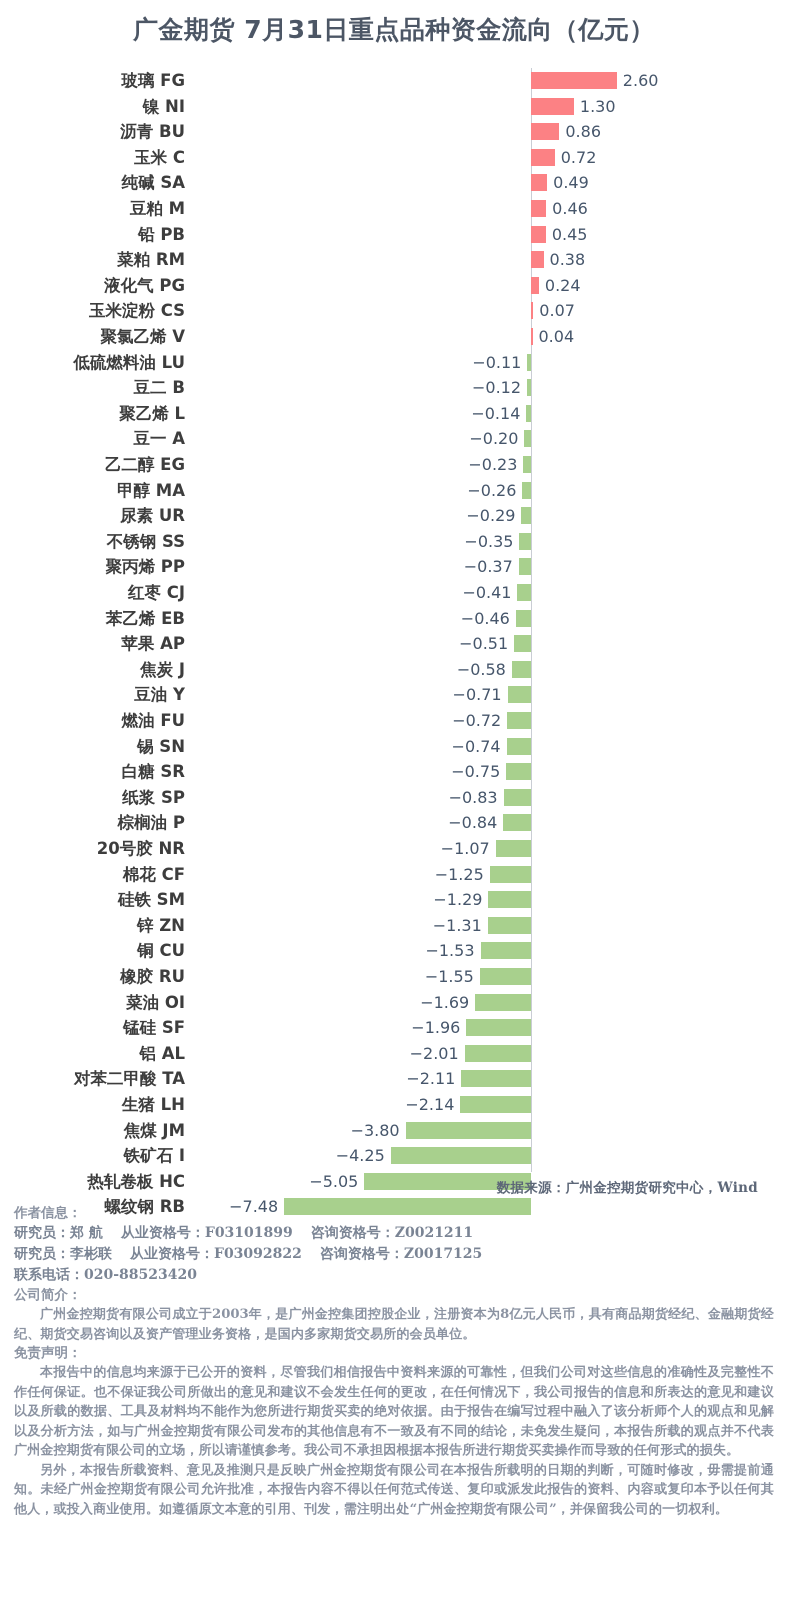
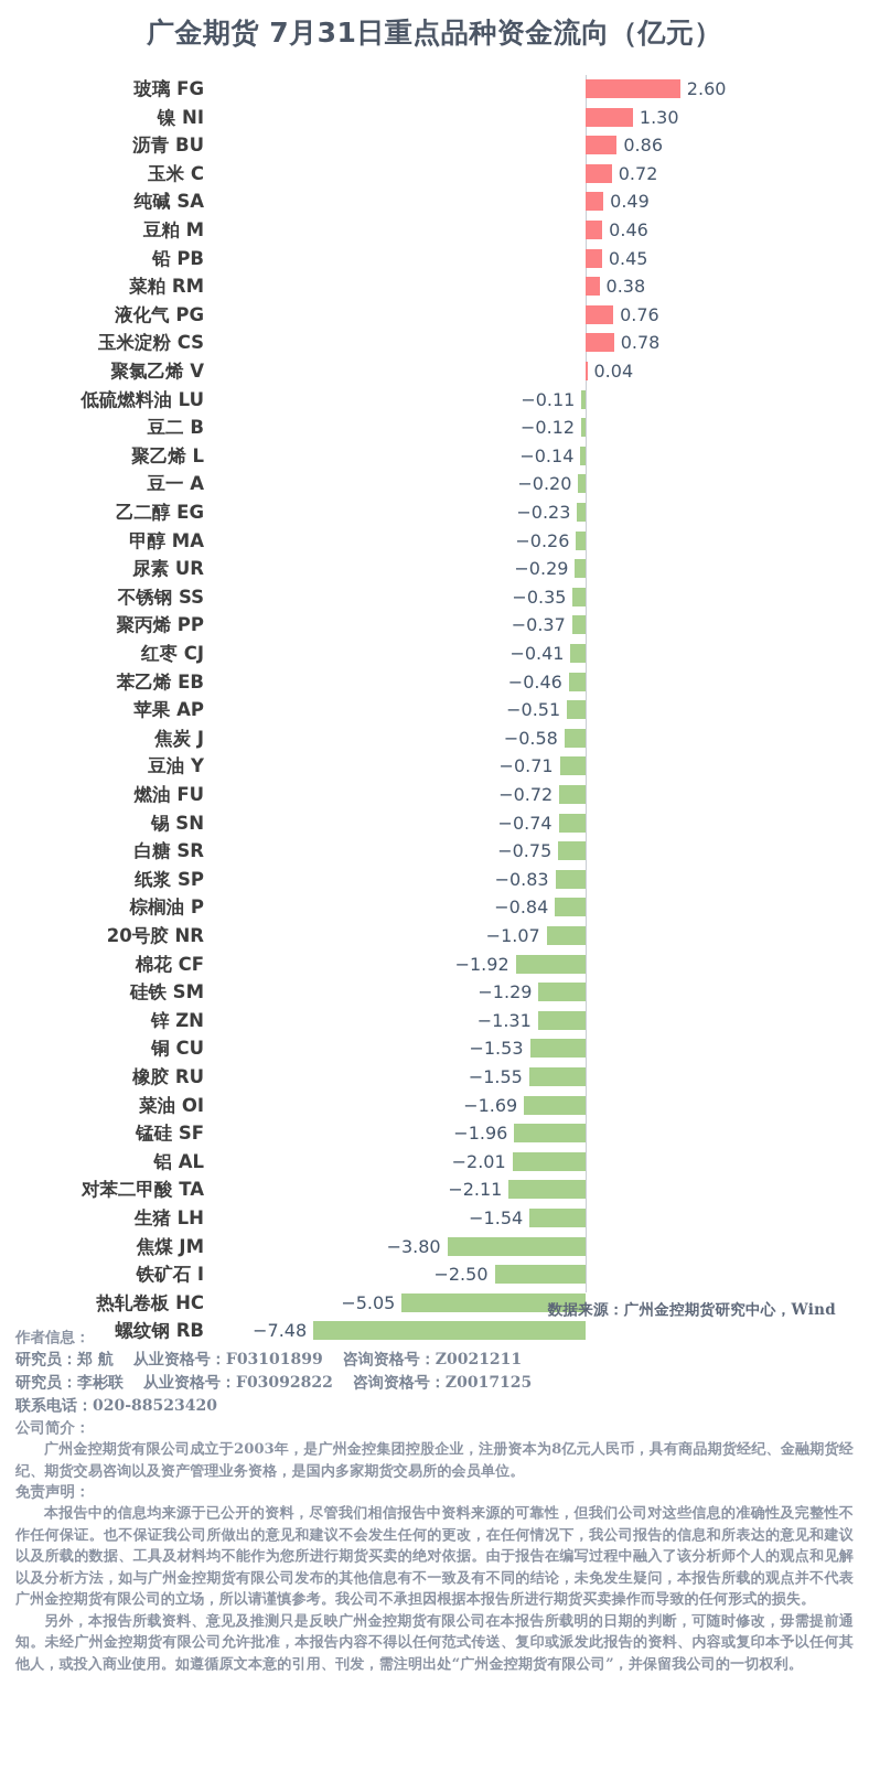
液化气 PG: 0.24 -> 0.76
玉米淀粉 CS: 0.07 -> 0.78
棉花 CF: −1.25 -> −1.92
生猪 LH: −2.14 -> −1.54
铁矿石 I: −4.25 -> −2.50
